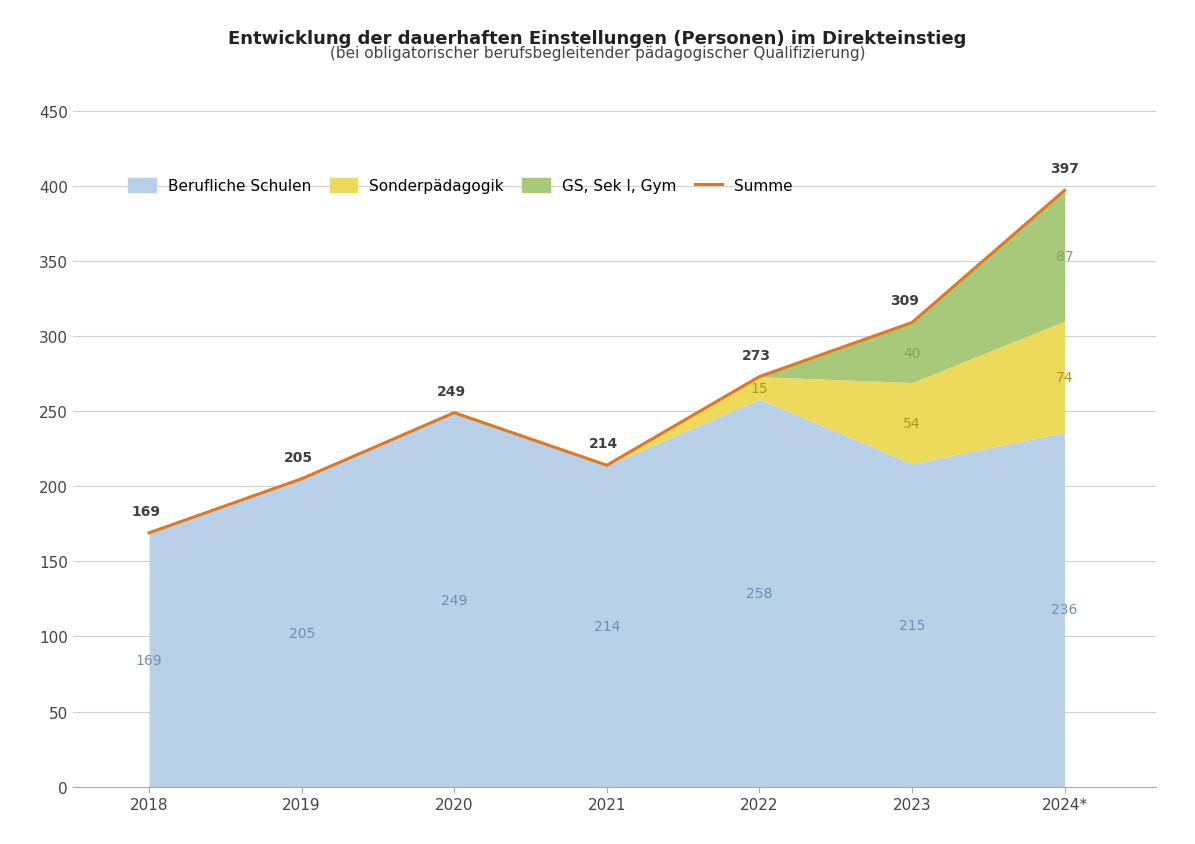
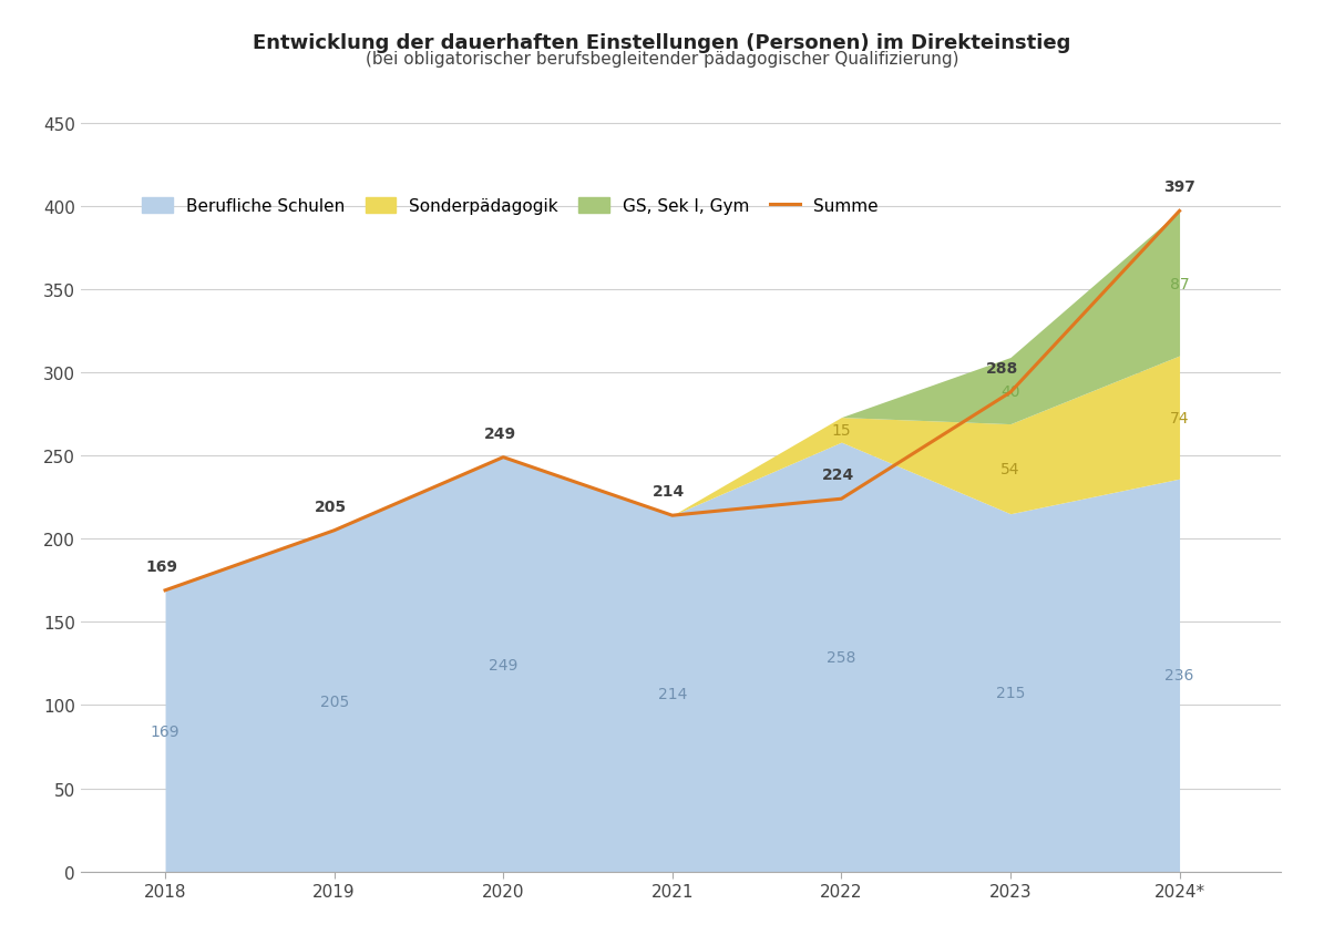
Summe/2022: 273 -> 224
Summe/2023: 309 -> 288
